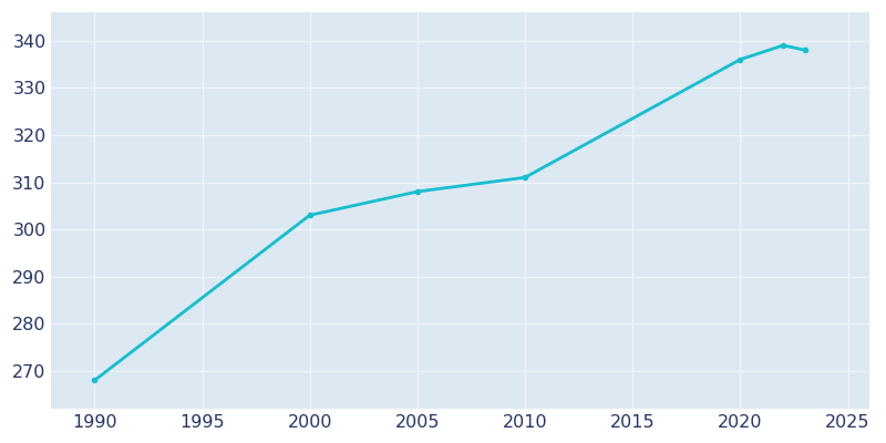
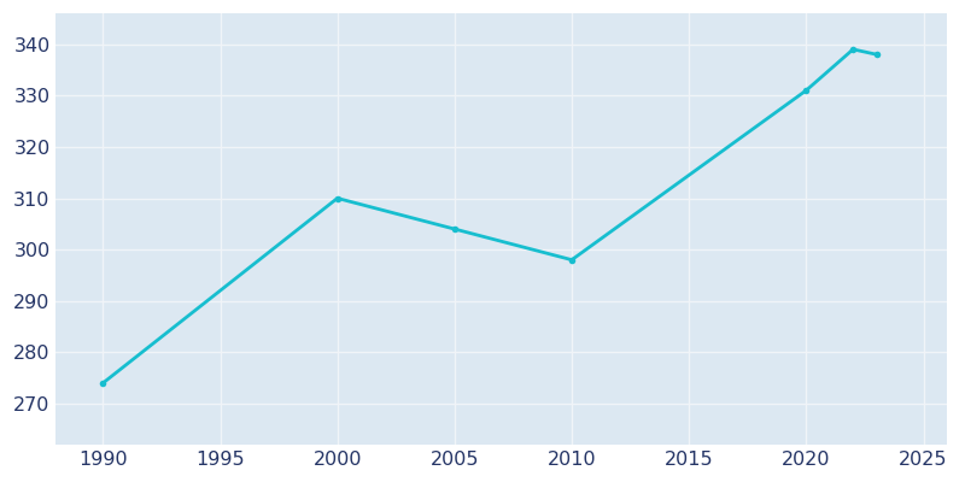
1990: 268 -> 274
2000: 303 -> 310
2005: 308 -> 304
2010: 311 -> 298
2020: 336 -> 331
